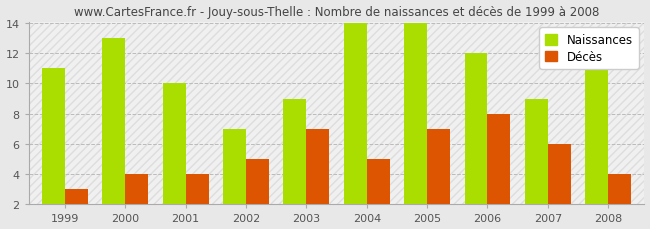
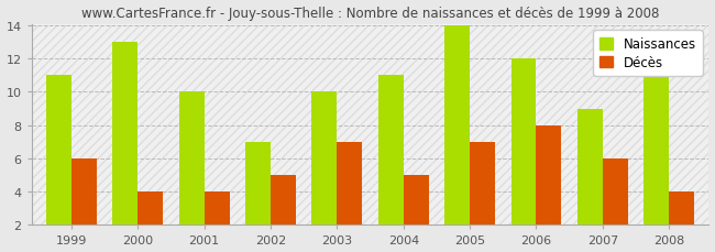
Décès/1999: 3 -> 6
Naissances/2003: 9 -> 10
Naissances/2004: 14 -> 11
